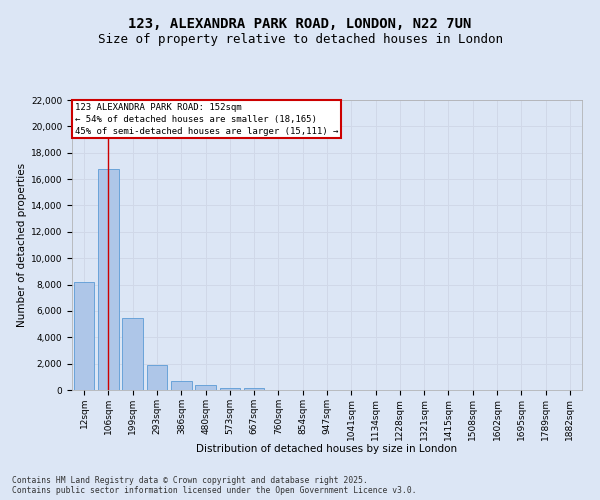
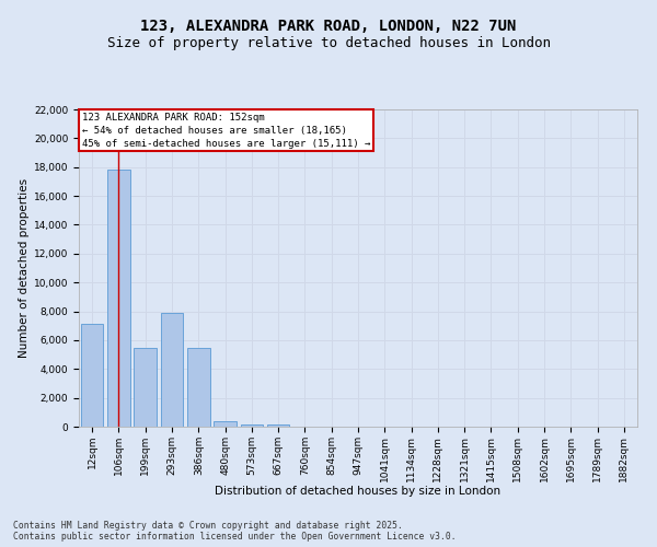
12sqm: 8,200 -> 7,100
106sqm: 16,800 -> 17,800
293sqm: 1,900 -> 7,900
386sqm: 700 -> 5,500
